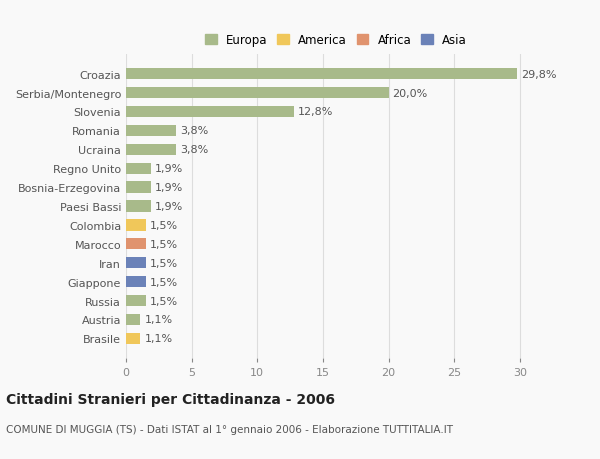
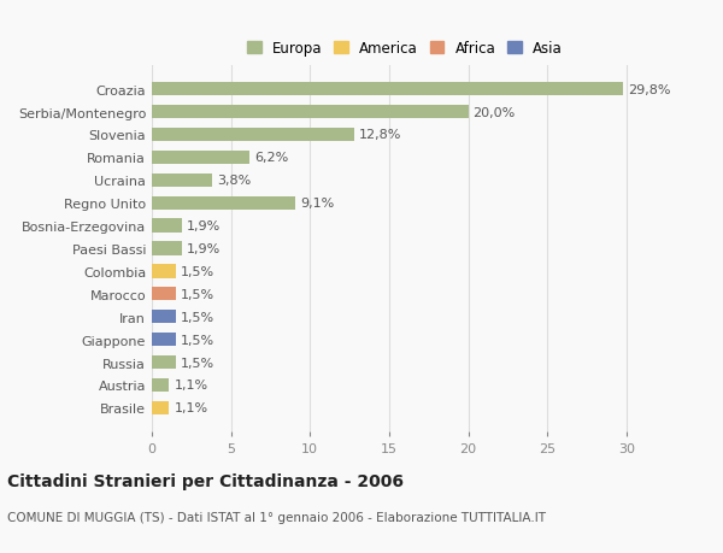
Romania: 3,8% -> 6,2%
Regno Unito: 1,9% -> 9,1%
